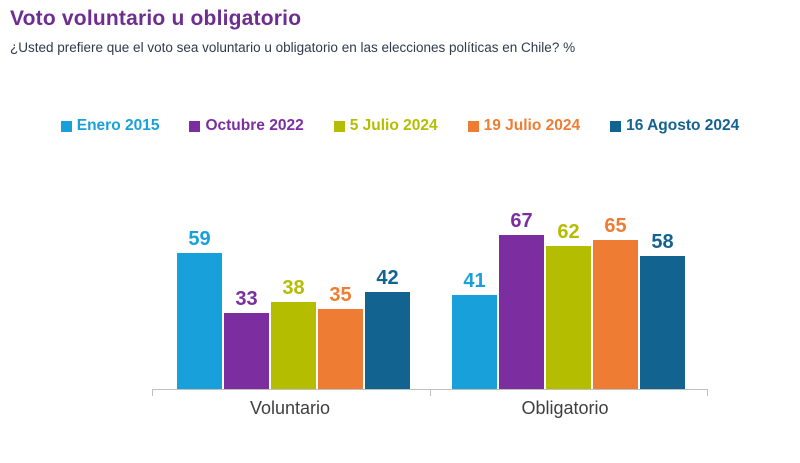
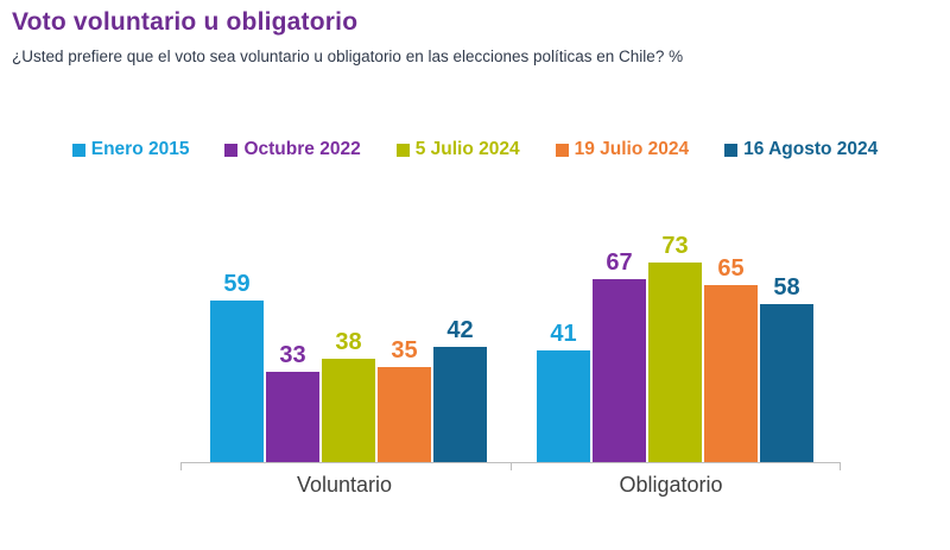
5 Julio 2024/Obligatorio: 62 -> 73
